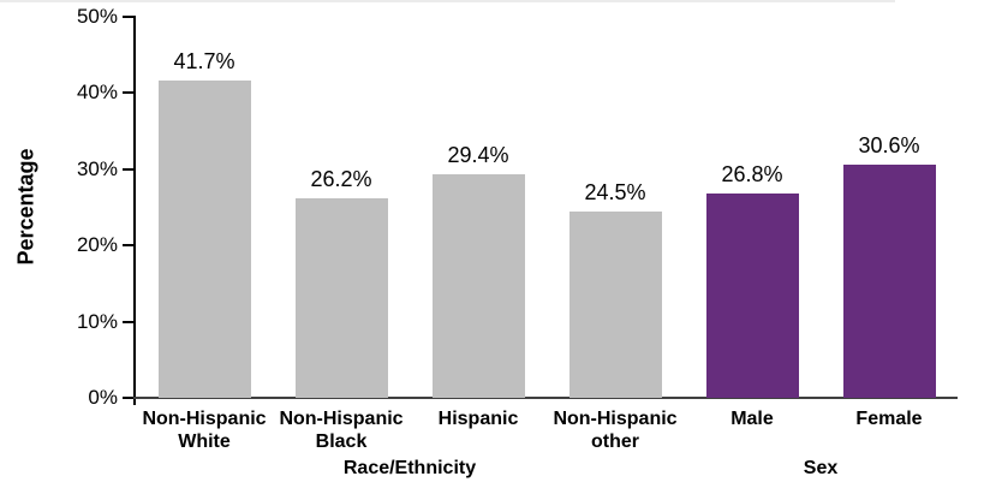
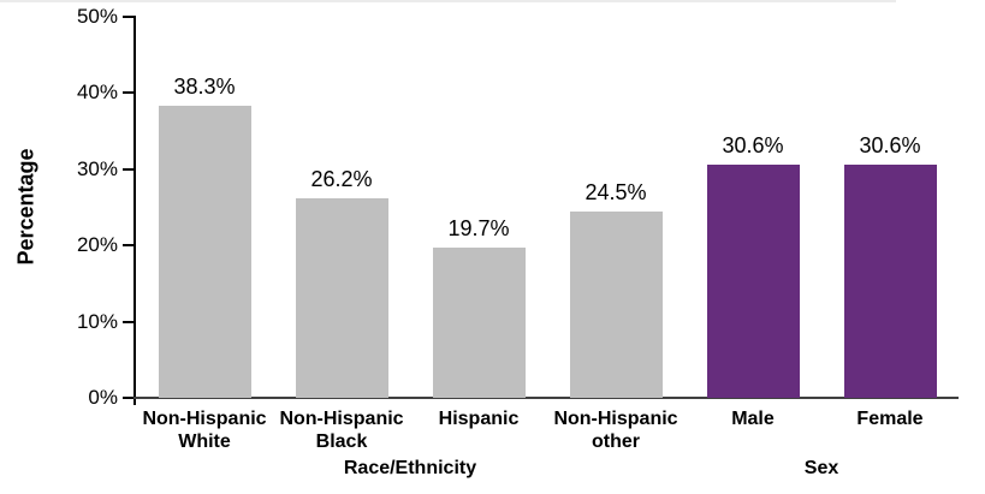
Non-Hispanic White: 41.7% -> 38.3%
Hispanic: 29.4% -> 19.7%
Male: 26.8% -> 30.6%
